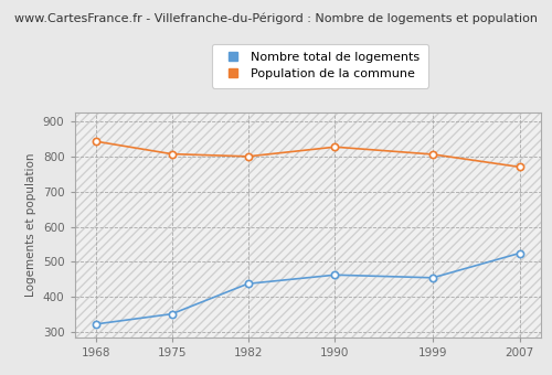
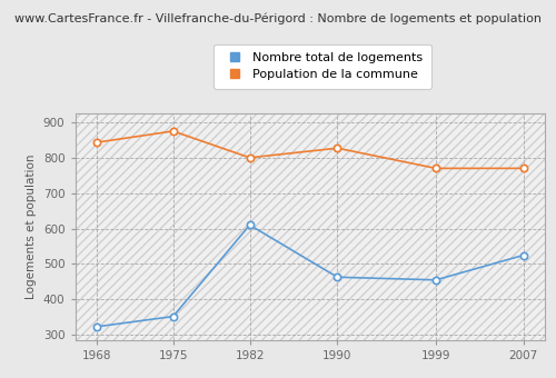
Population de la commune/1975: 807 -> 875
Nombre total de logements/1982: 438 -> 610
Population de la commune/1999: 806 -> 770
